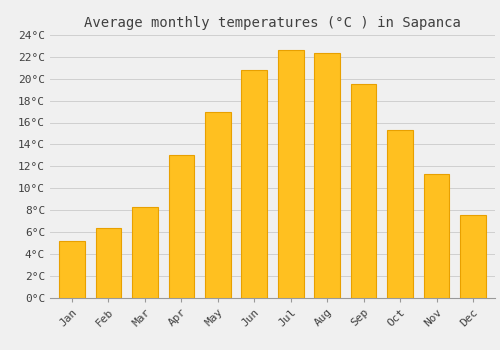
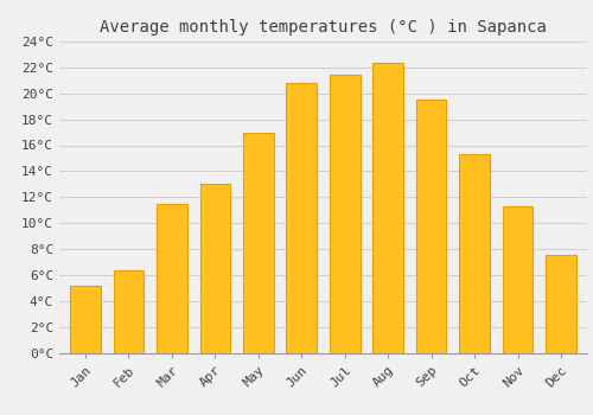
Mar: 8.3°C -> 11.5°C
Jul: 22.6°C -> 21.4°C
